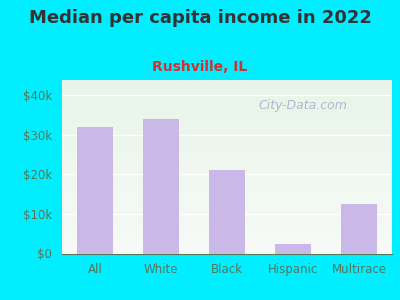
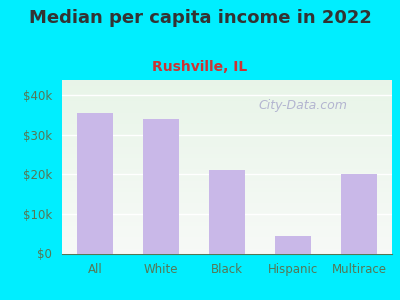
All: $32.0k -> $35.5k
Hispanic: $2.5k -> $4.5k
Multirace: $12.5k -> $20.0k
